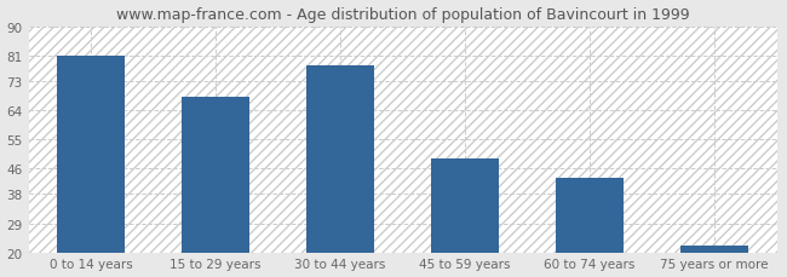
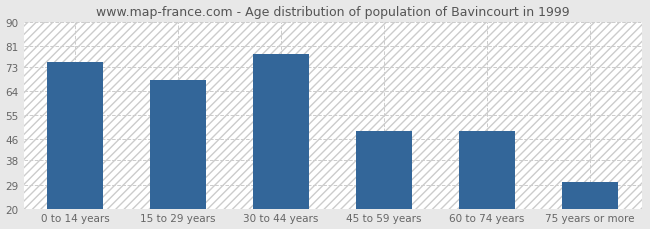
0 to 14 years: 81 -> 75
60 to 74 years: 43 -> 49
75 years or more: 22 -> 30
